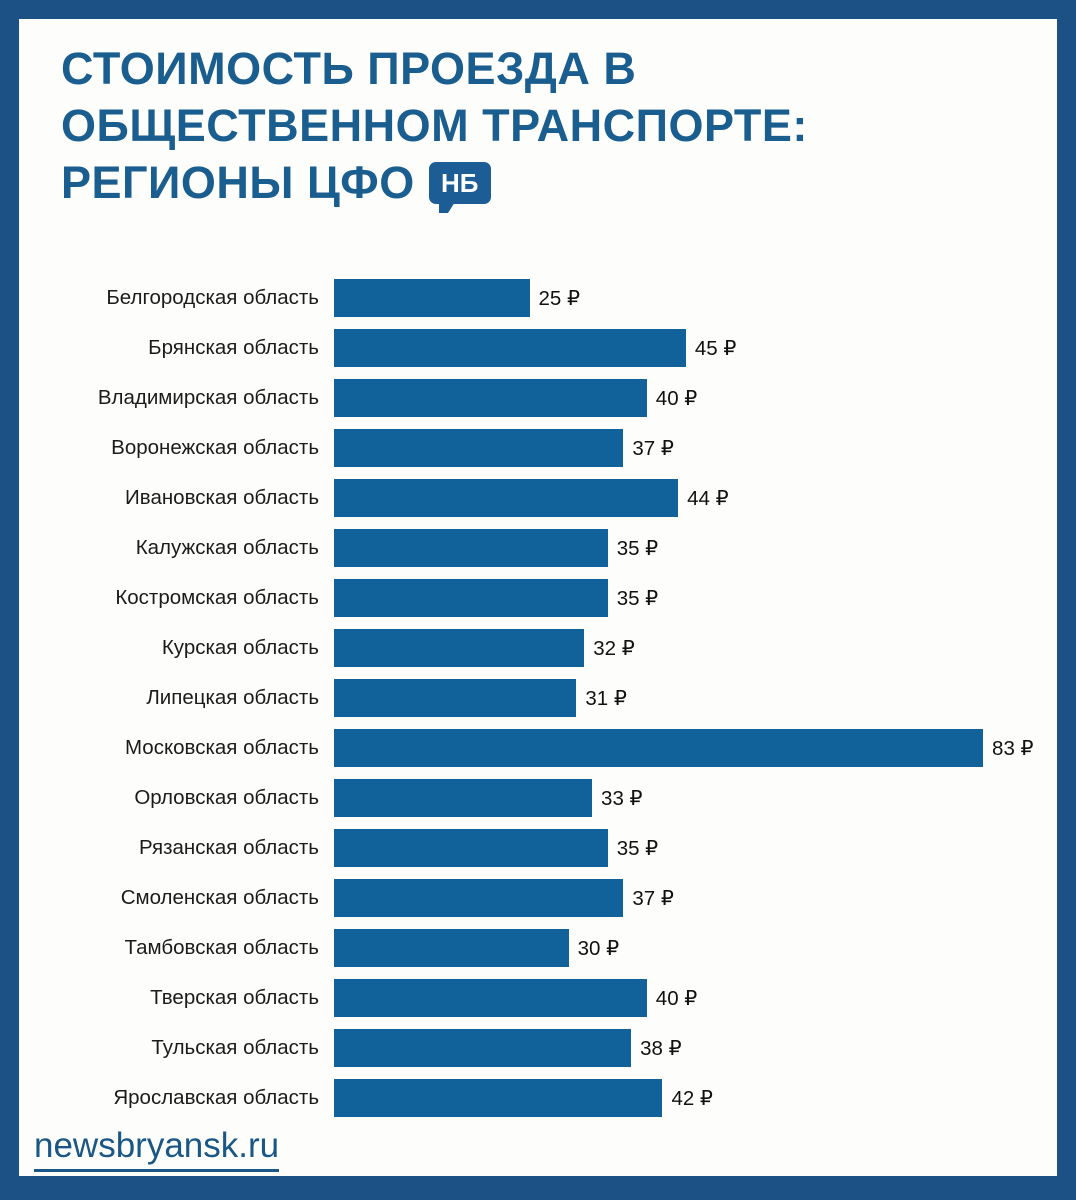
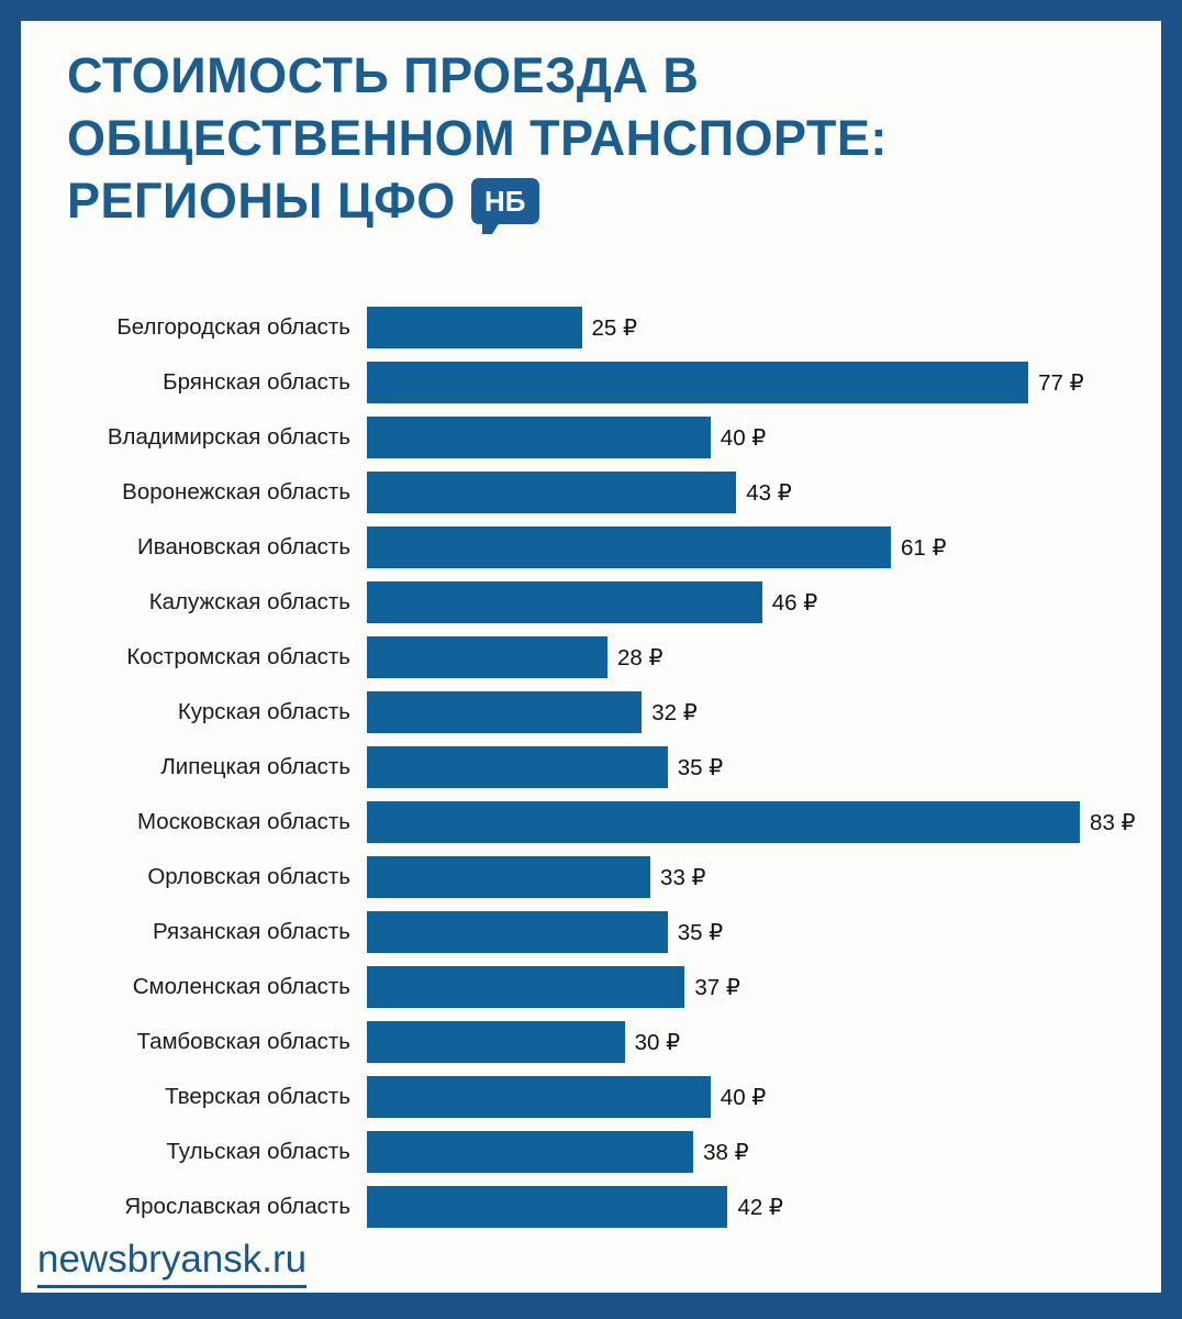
Брянская область: 45 -> 77
Воронежская область: 37 -> 43
Ивановская область: 44 -> 61
Калужская область: 35 -> 46
Костромская область: 35 -> 28
Липецкая область: 31 -> 35
